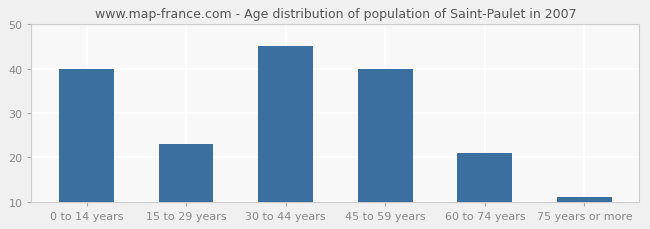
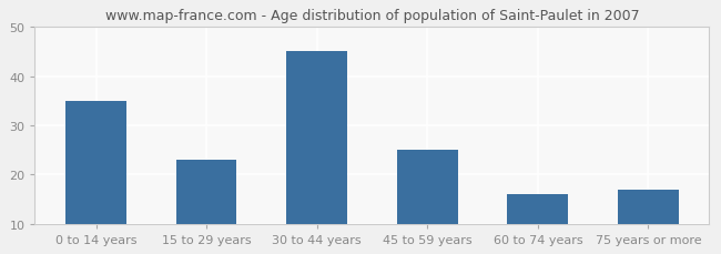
0 to 14 years: 40 -> 35
45 to 59 years: 40 -> 25
60 to 74 years: 21 -> 16
75 years or more: 11 -> 17
